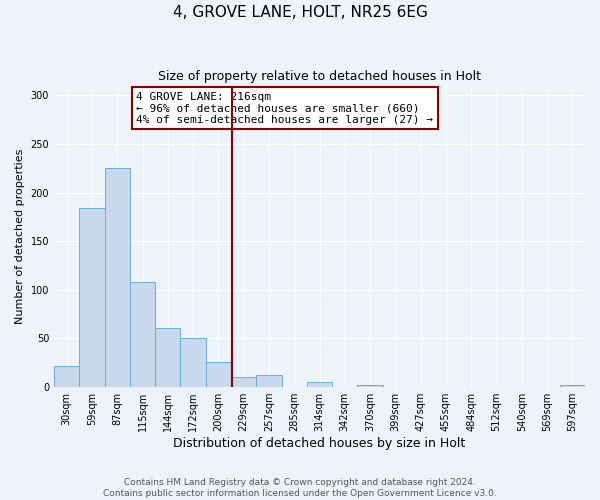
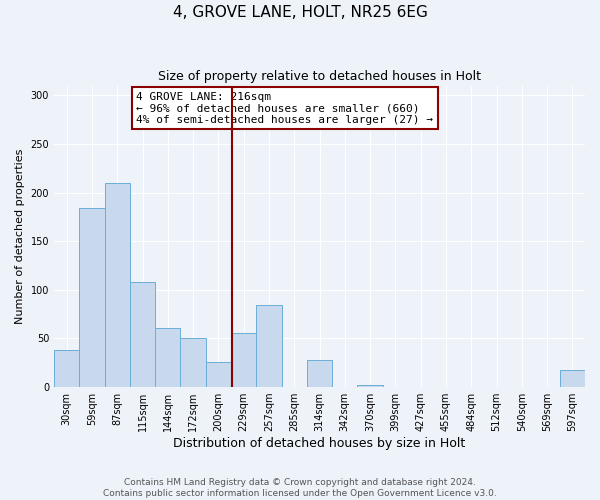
30sqm: 22 -> 38
87sqm: 225 -> 210
229sqm: 10 -> 56
257sqm: 12 -> 84
314sqm: 5 -> 28
597sqm: 2 -> 18
